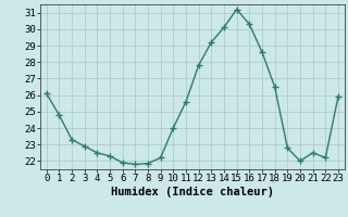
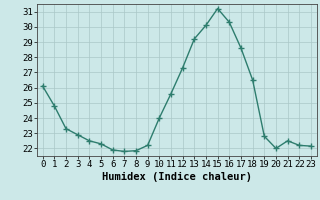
12: 27.8 -> 27.3
23: 25.9 -> 22.1
